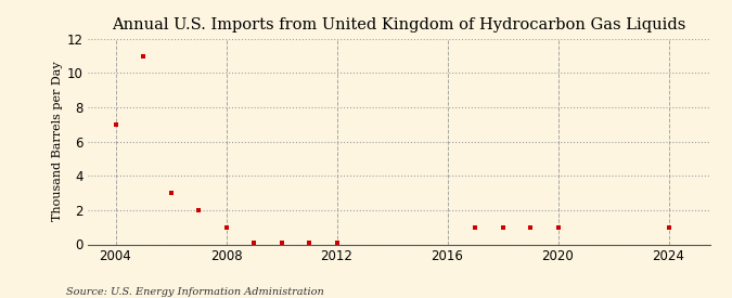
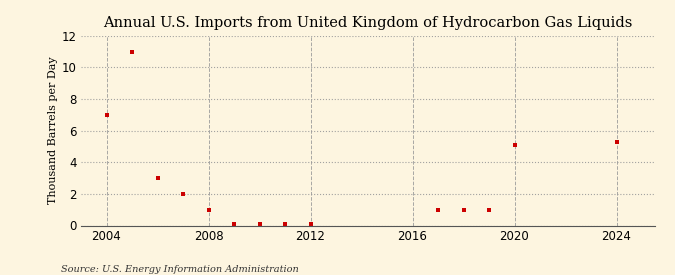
2020: 1.0 -> 5.1
2024: 1.0 -> 5.3
